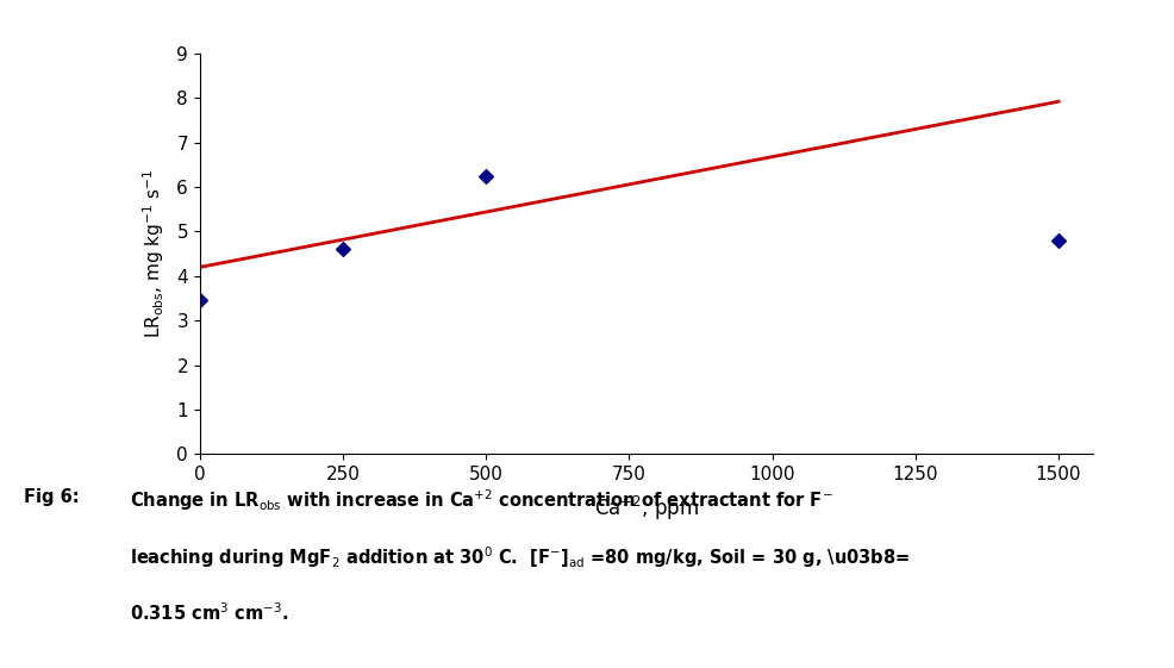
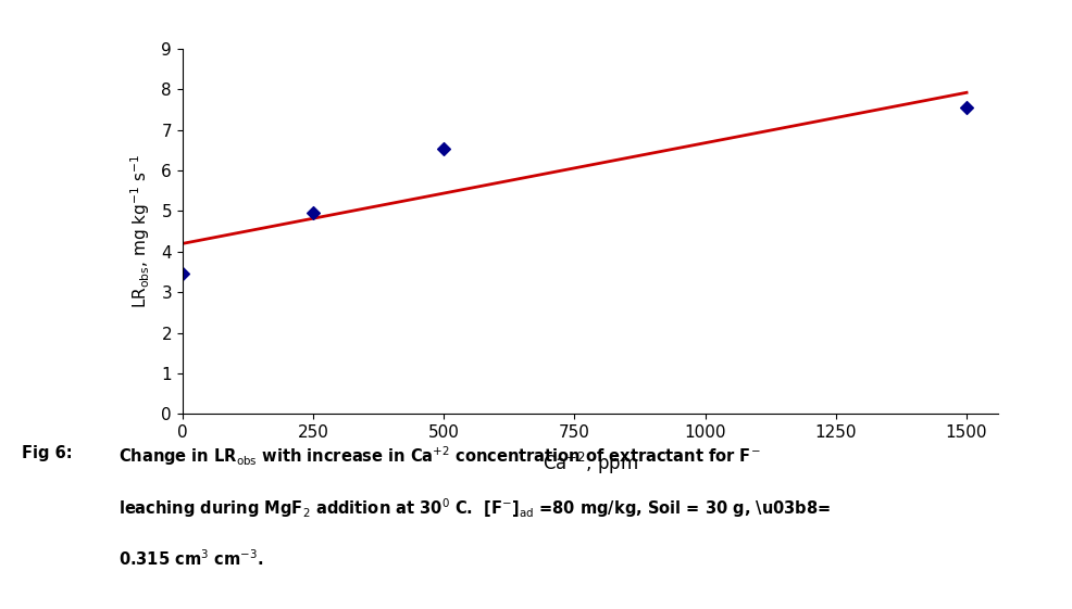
250: 4.60 -> 4.95
500: 6.25 -> 6.55
1500: 4.80 -> 7.55
